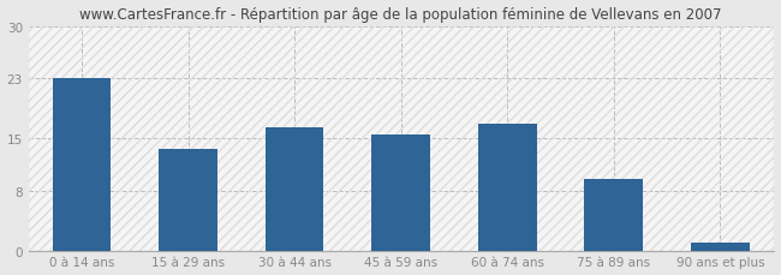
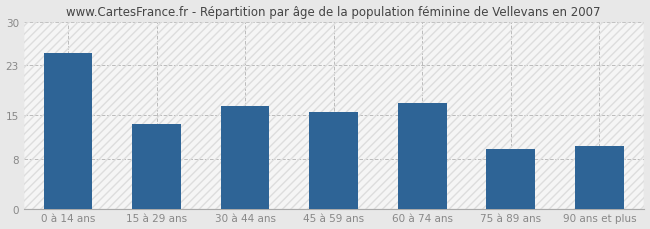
0 à 14 ans: 23.0 -> 25.0
90 ans et plus: 1.0 -> 10.0
